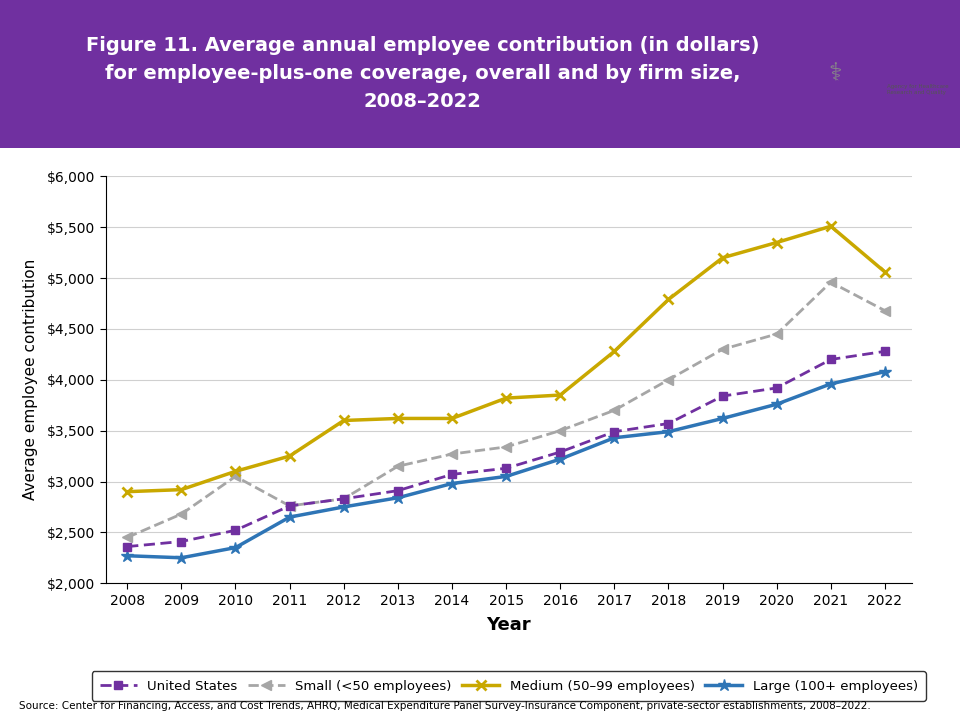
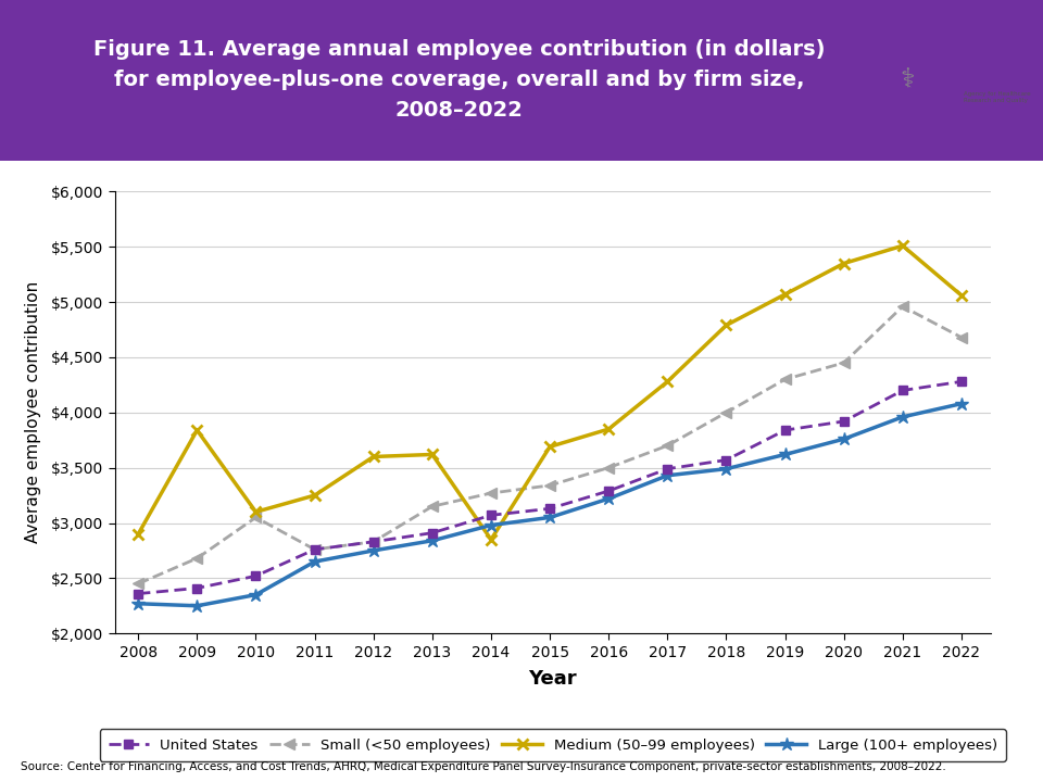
Medium (50–99 employees)/2009: $2,920 -> $3,840
Medium (50–99 employees)/2014: $3,620 -> $2,850
Medium (50–99 employees)/2015: $3,820 -> $3,690
Medium (50–99 employees)/2019: $5,200 -> $5,070
